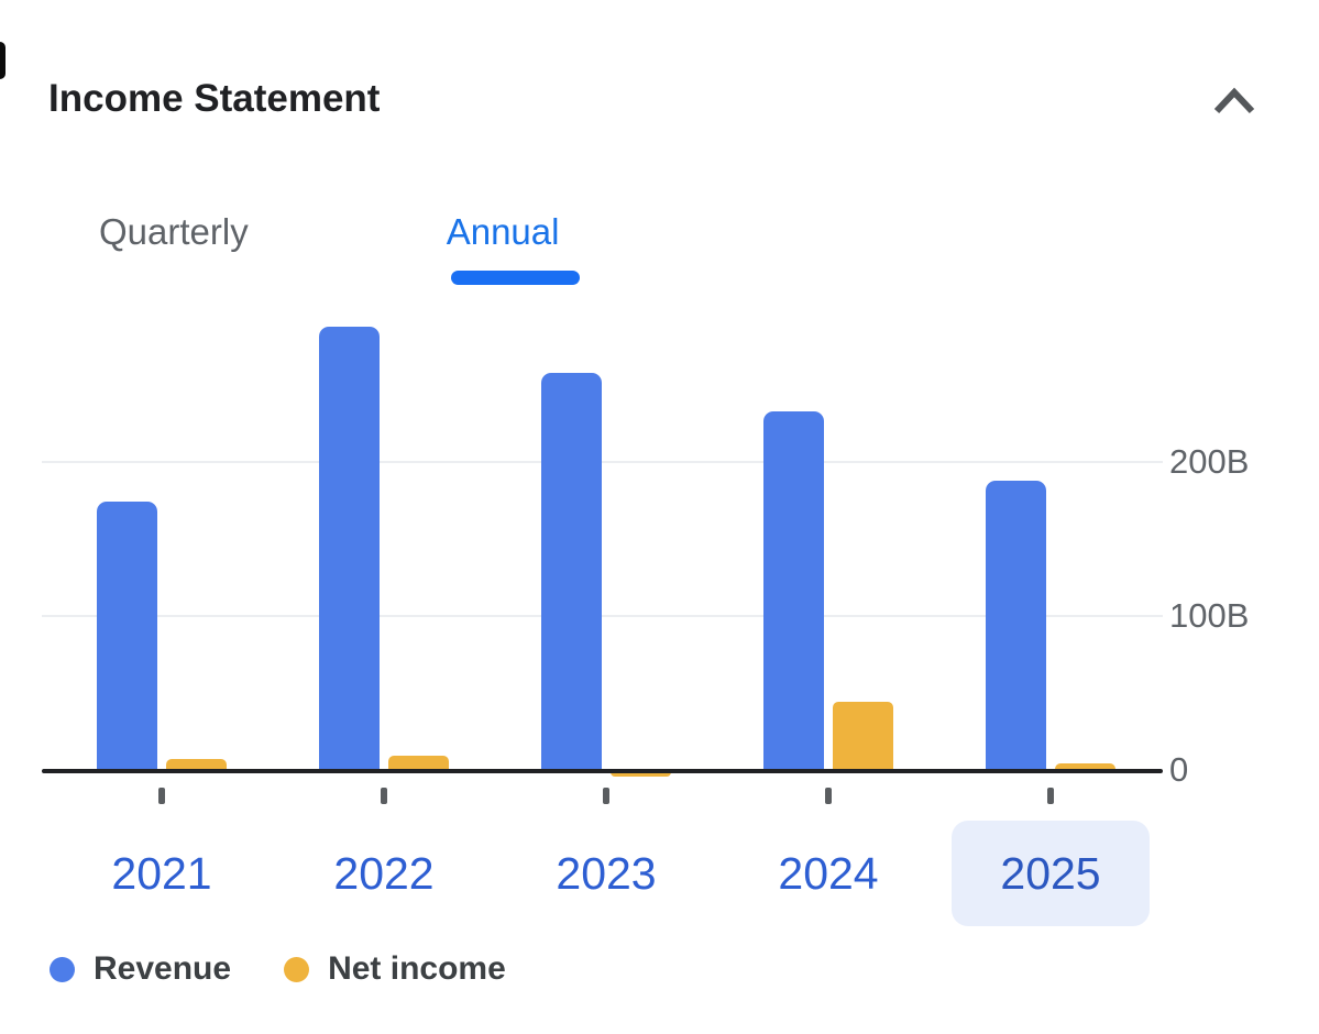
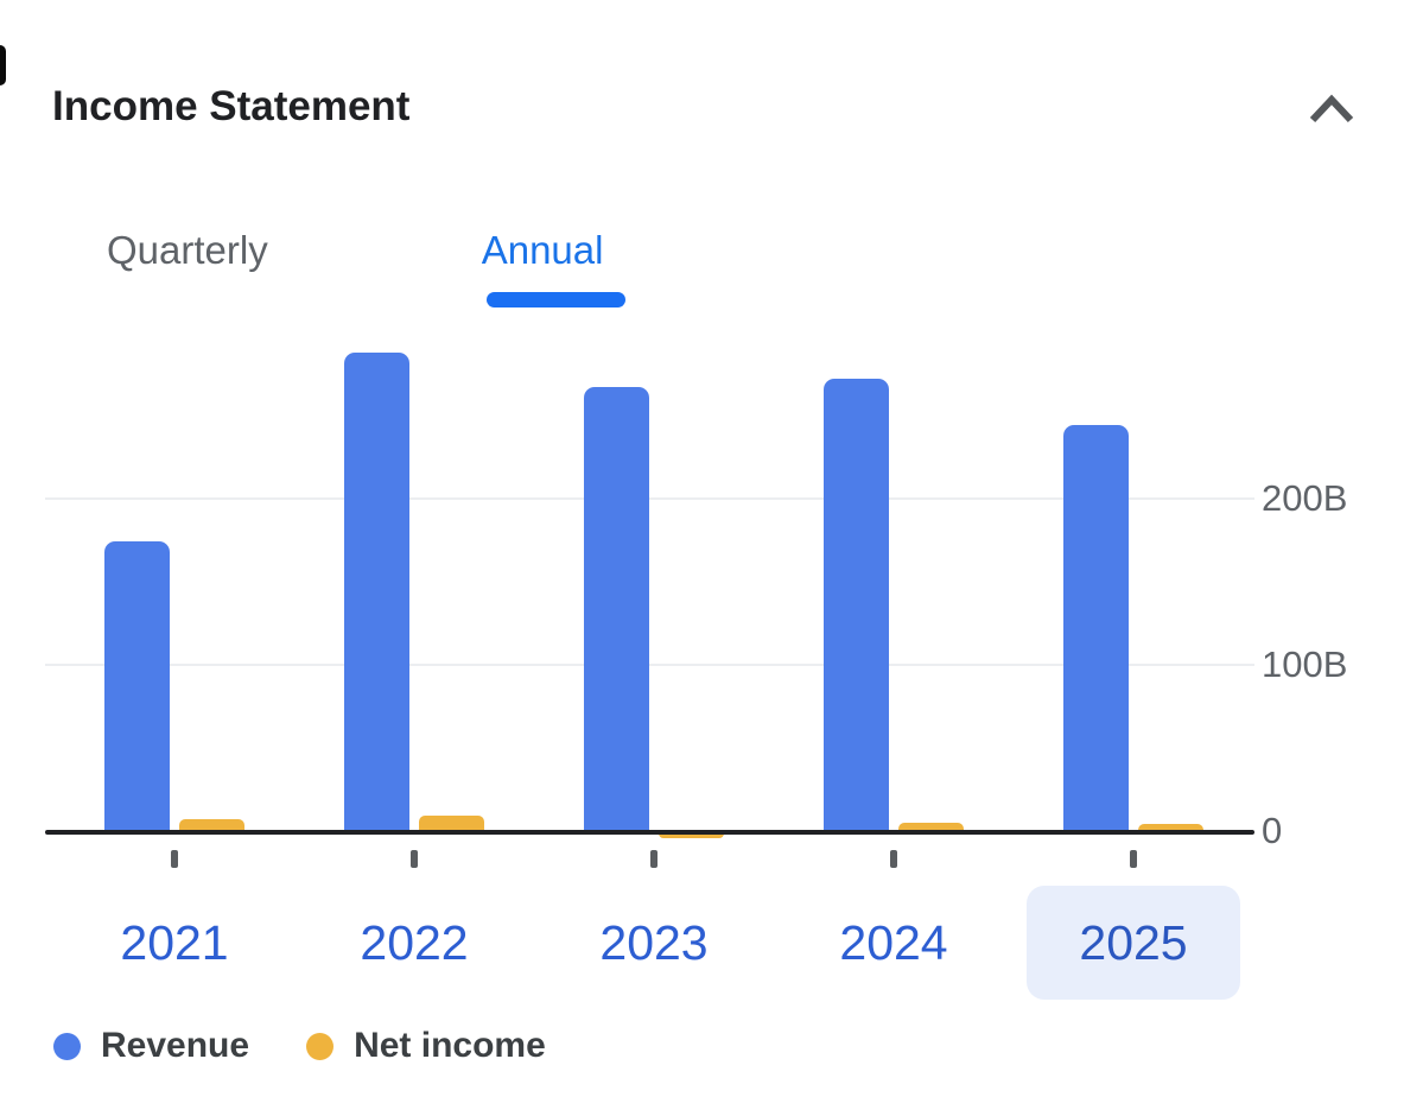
Revenue/2023: 258B -> 267B
Revenue/2024: 233B -> 272B
Net income/2024: 44B -> 5B
Revenue/2025: 188B -> 244B
